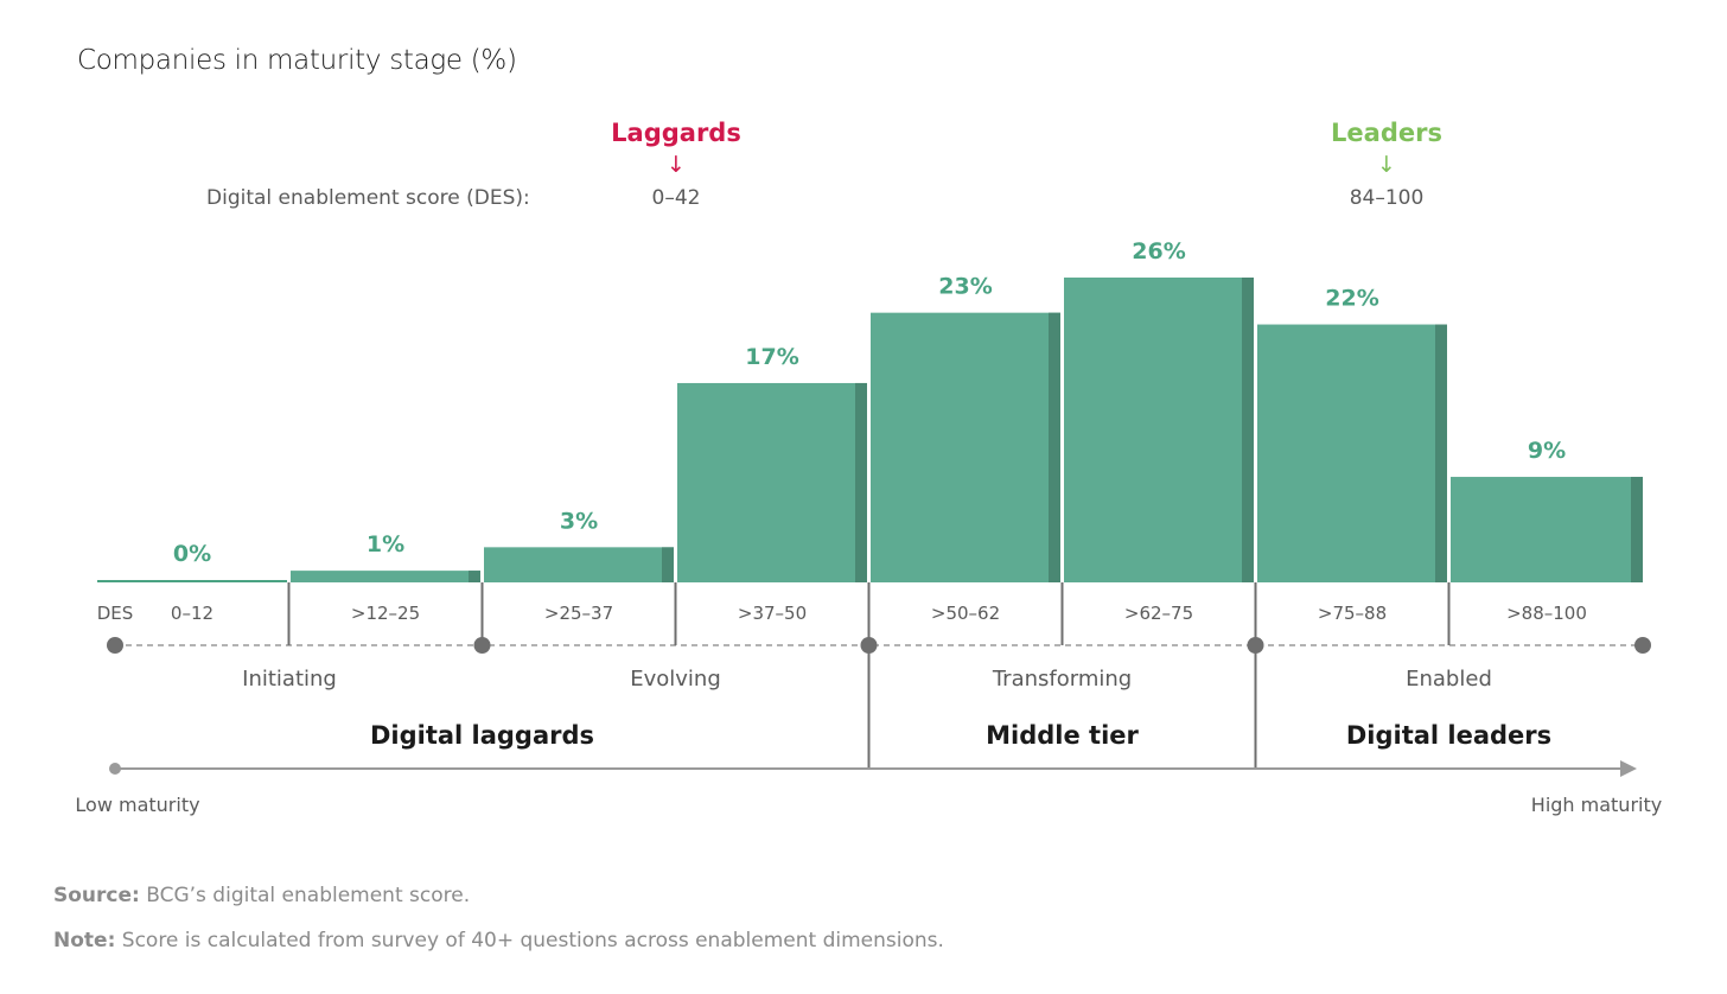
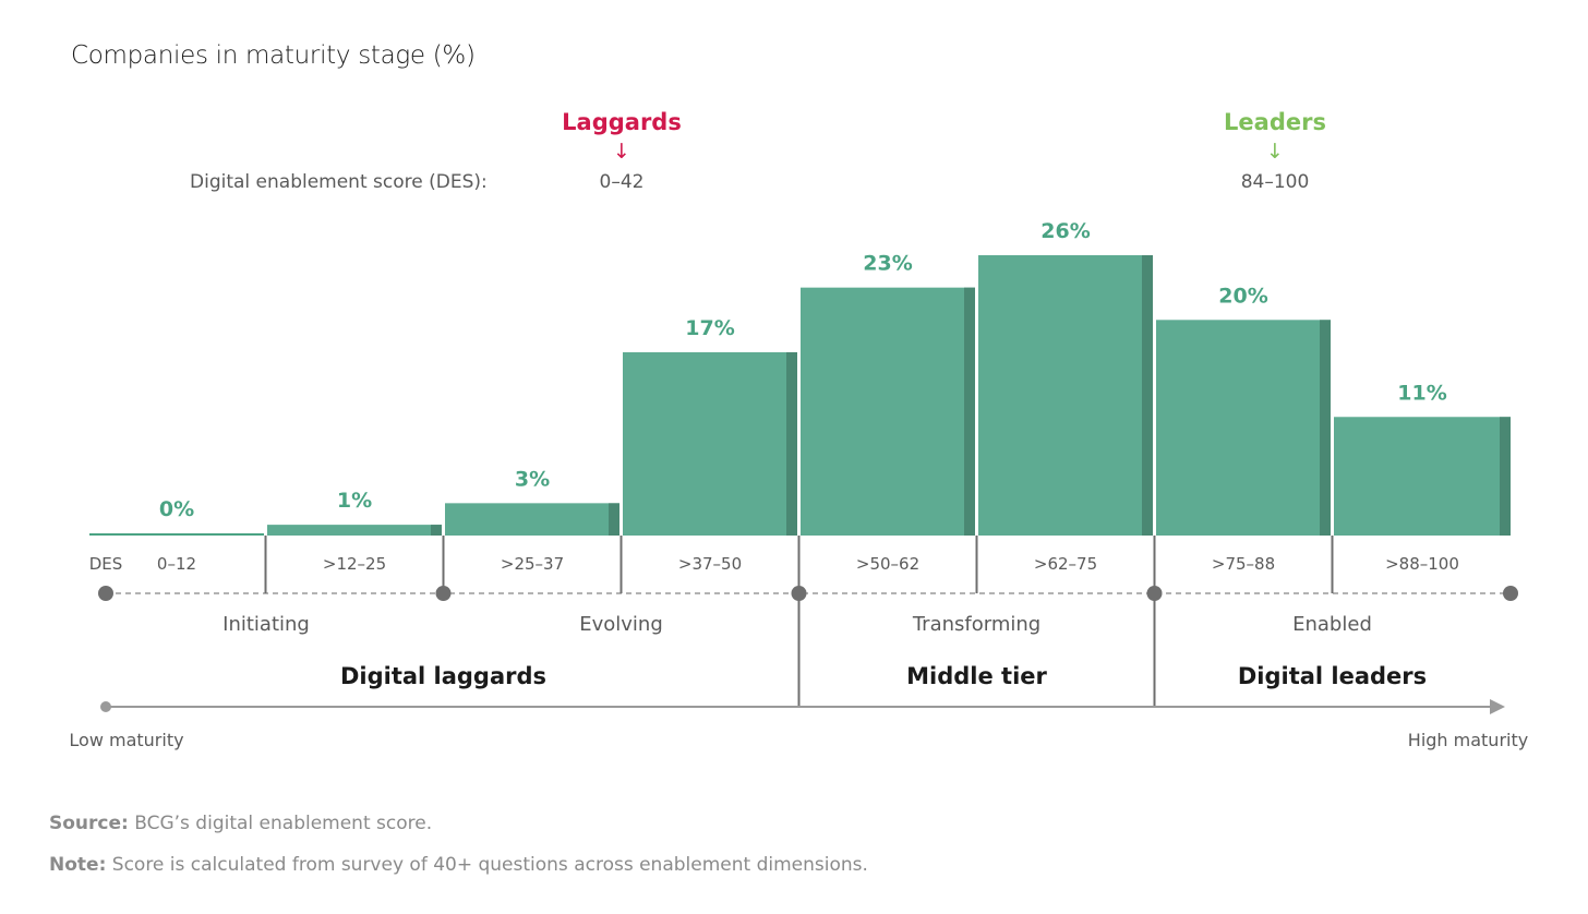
>75–88: 22% -> 20%
>88–100: 9% -> 11%
